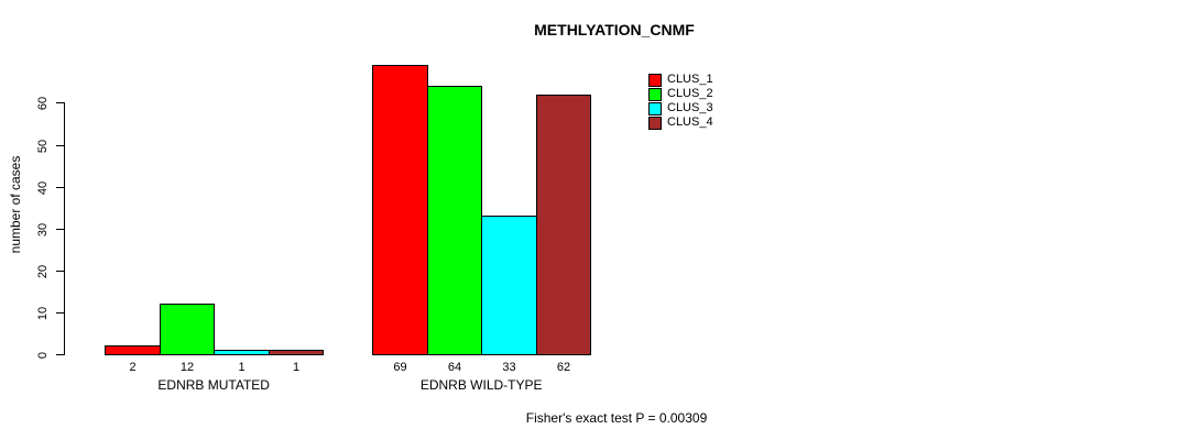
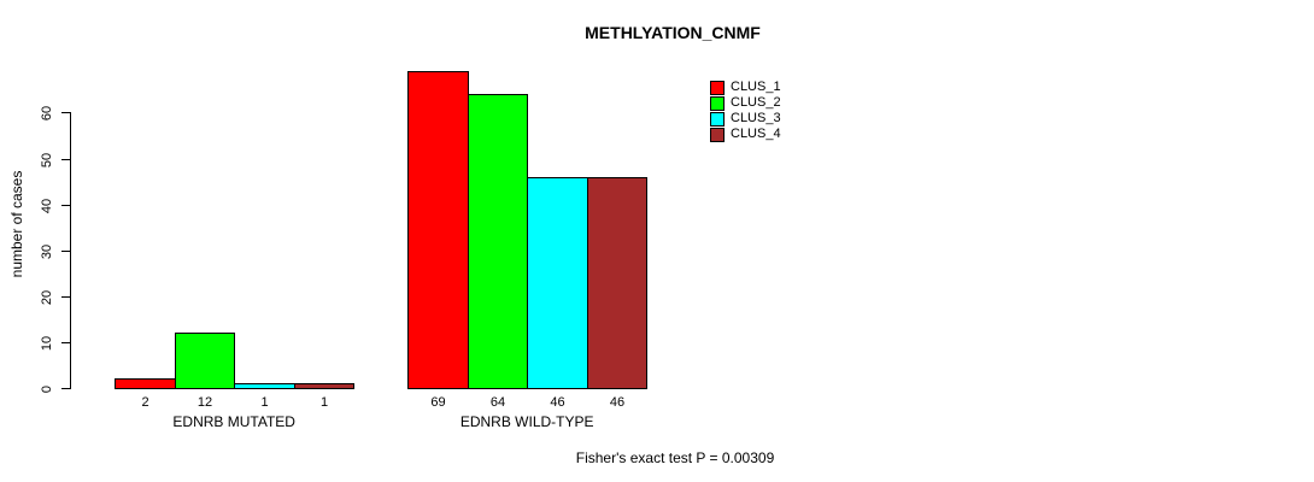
CLUS_3/EDNRB WILD-TYPE: 33 -> 46
CLUS_4/EDNRB WILD-TYPE: 62 -> 46
